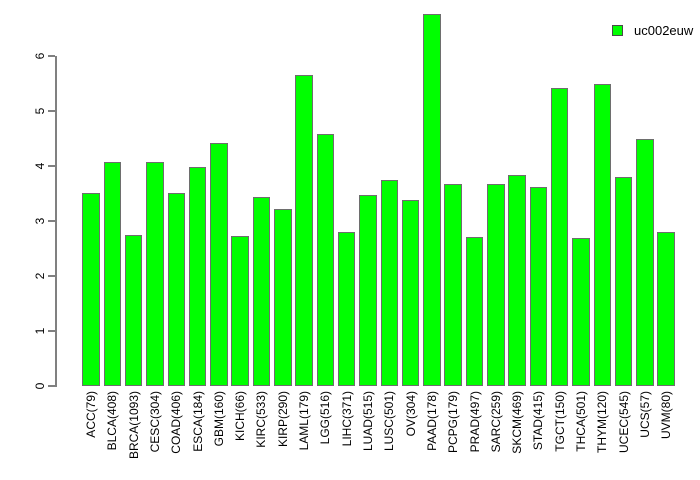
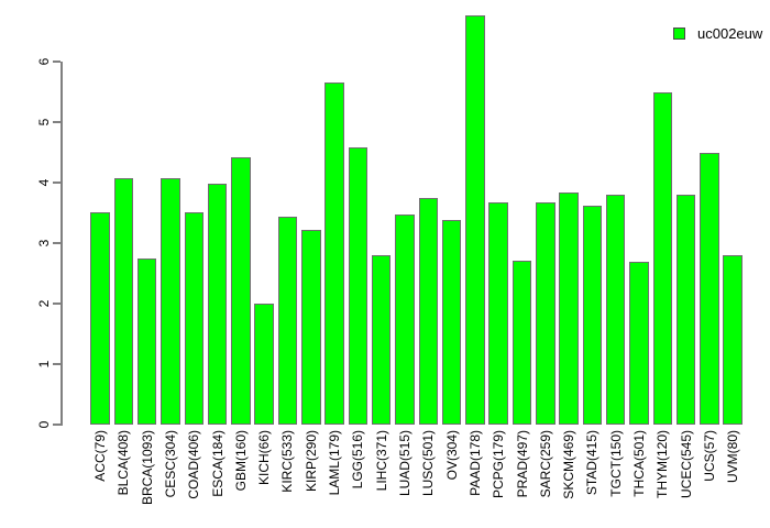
KICH(66): 2.7 -> 2.0
TGCT(150): 5.4 -> 3.8
